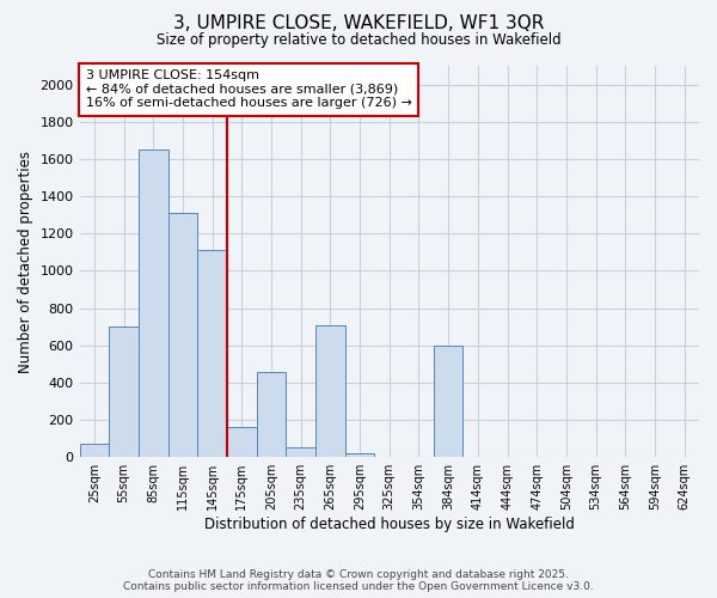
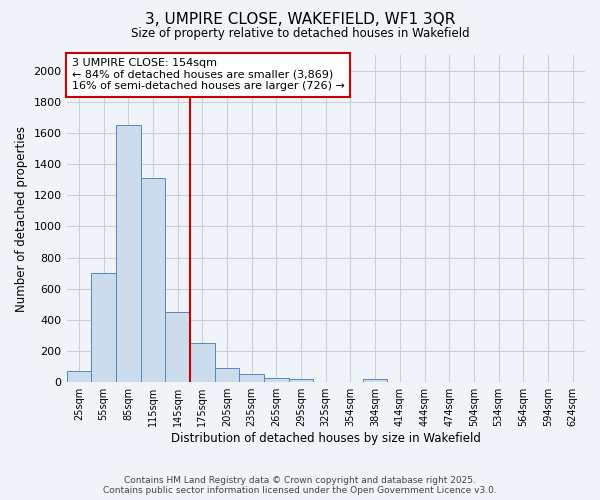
145sqm: 1110 -> 450
175sqm: 160 -> 250
205sqm: 460 -> 90
265sqm: 710 -> 30
384sqm: 600 -> 20
